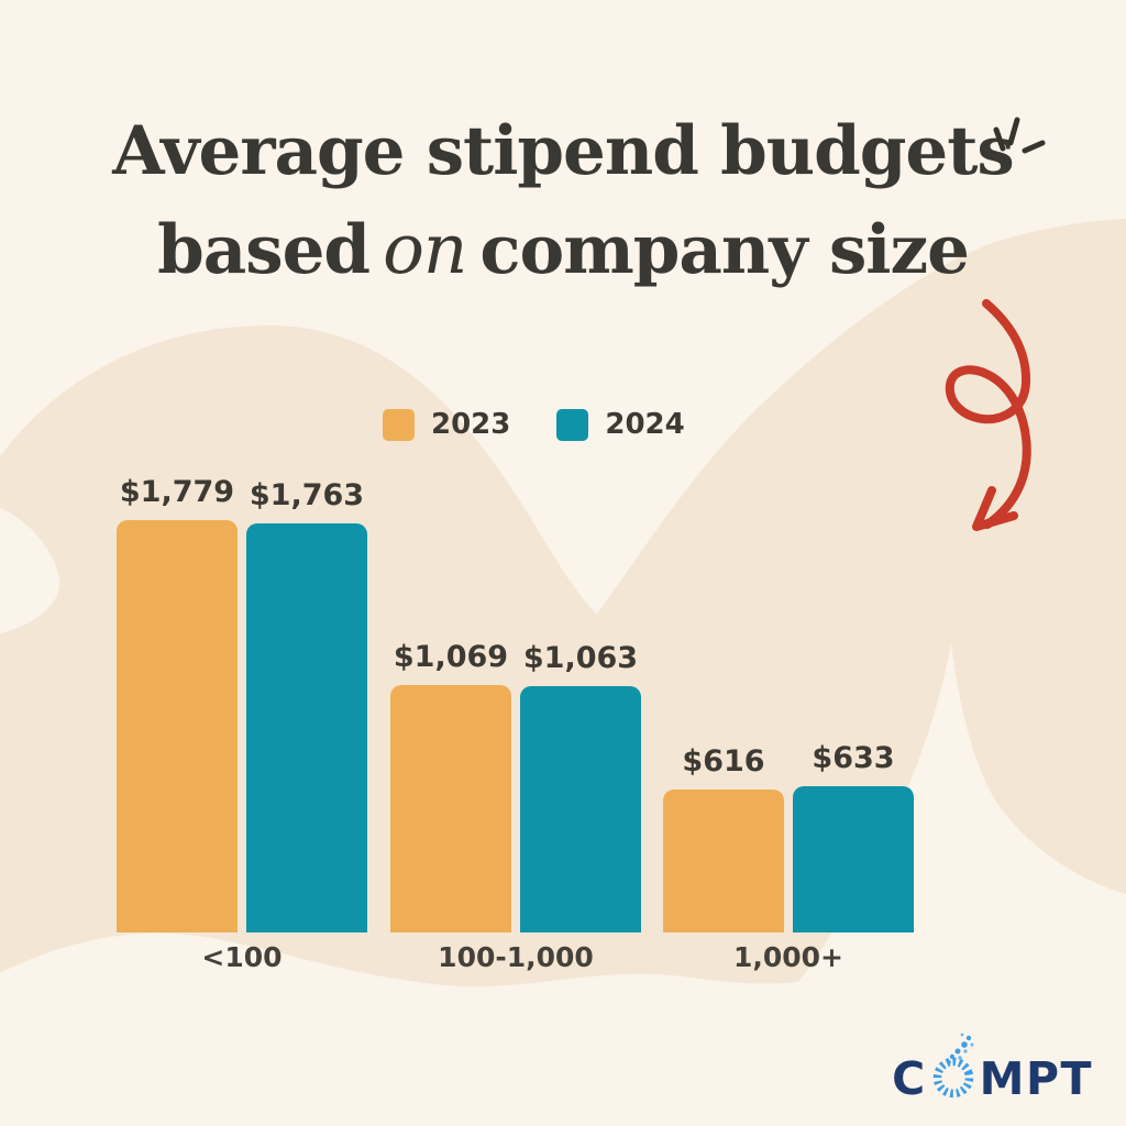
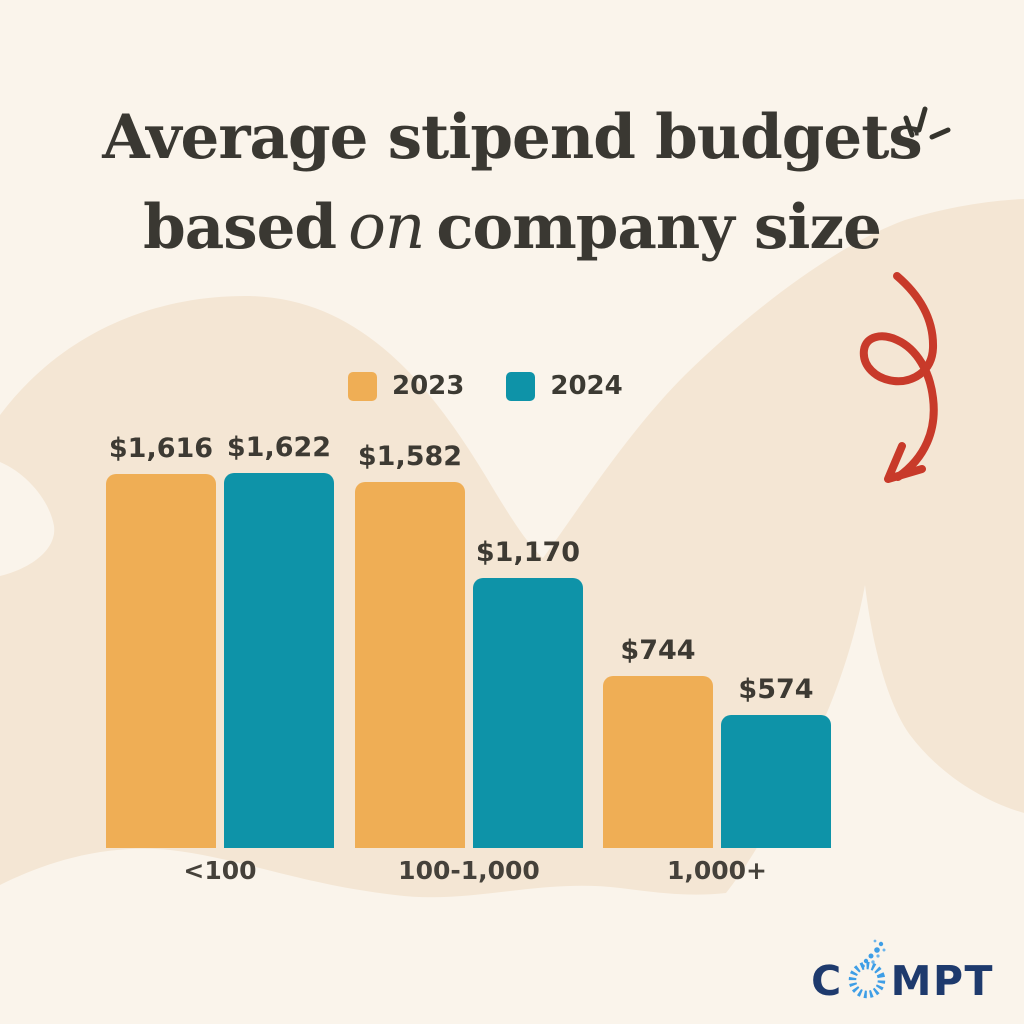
2023/<100: $1,779 -> $1,616
2024/<100: $1,763 -> $1,622
2023/100-1,000: $1,069 -> $1,582
2024/100-1,000: $1,063 -> $1,170
2023/1,000+: $616 -> $744
2024/1,000+: $633 -> $574
